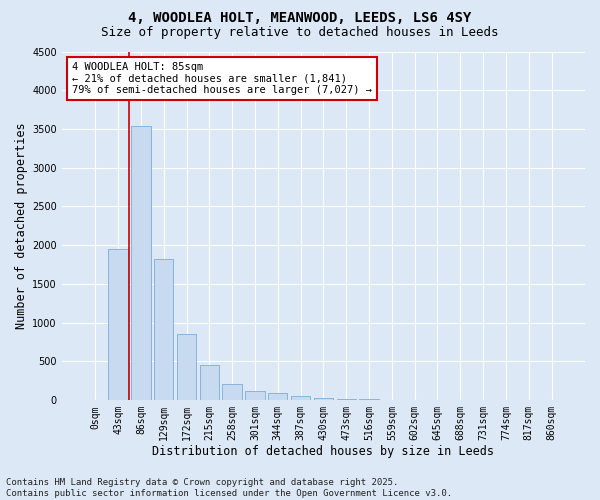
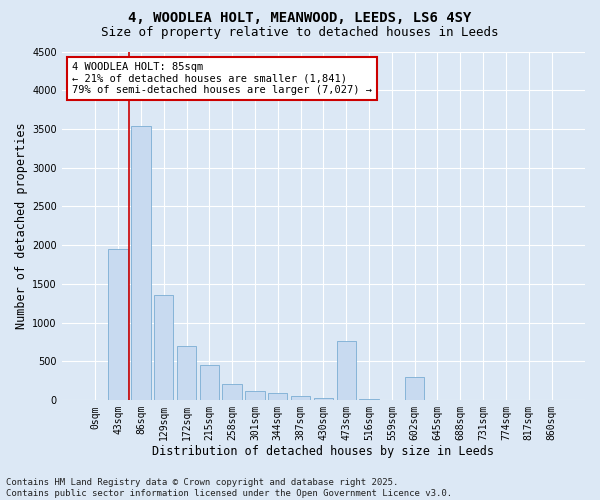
129sqm: 1820 -> 1360
172sqm: 860 -> 700
473sqm: 20 -> 760
602sqm: 0 -> 300
